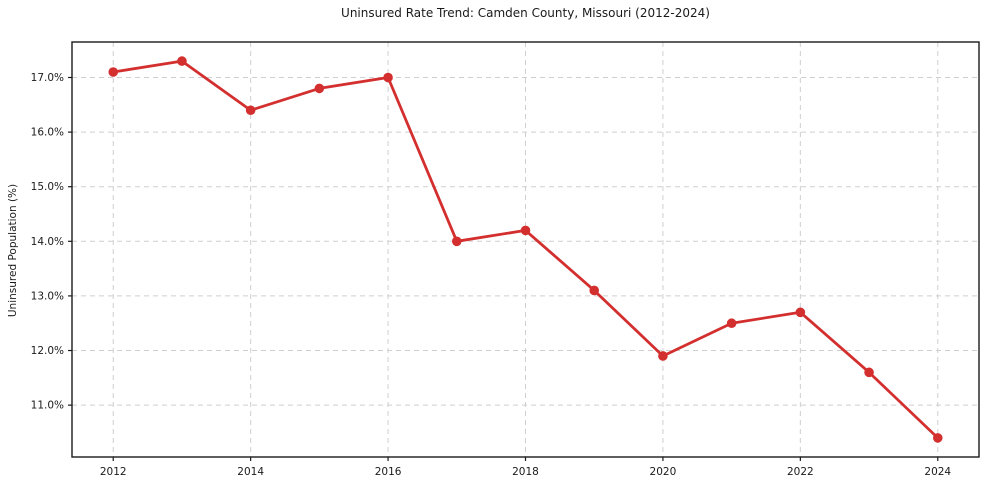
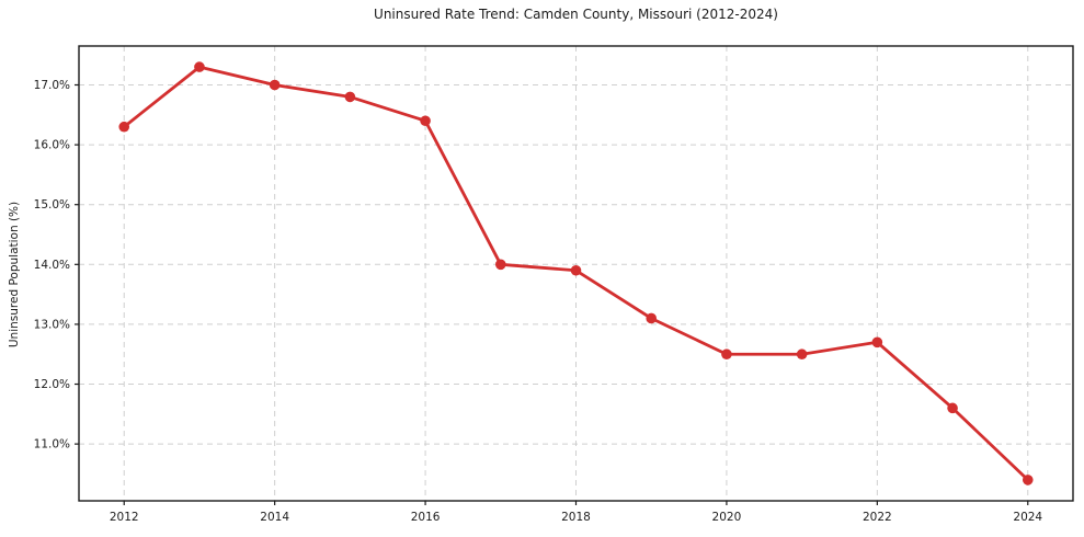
2012: 17.1% -> 16.3%
2014: 16.4% -> 17.0%
2016: 17.0% -> 16.4%
2018: 14.2% -> 13.9%
2020: 11.9% -> 12.5%
